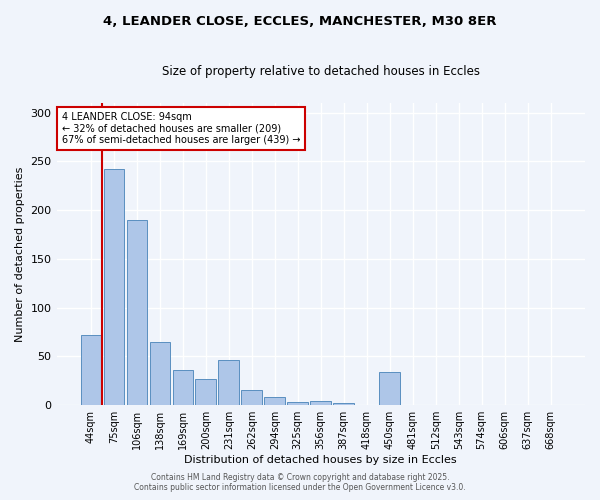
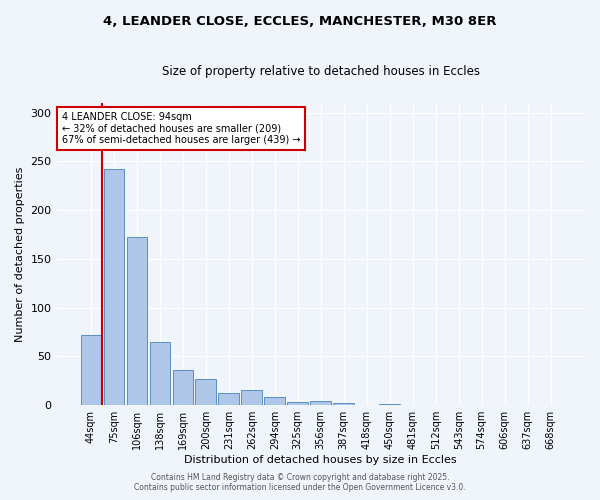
106sqm: 190 -> 172
231sqm: 46 -> 13
450sqm: 34 -> 1
